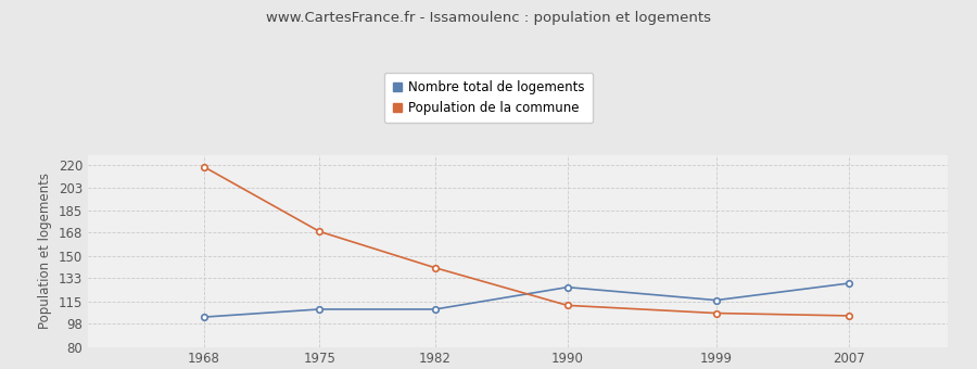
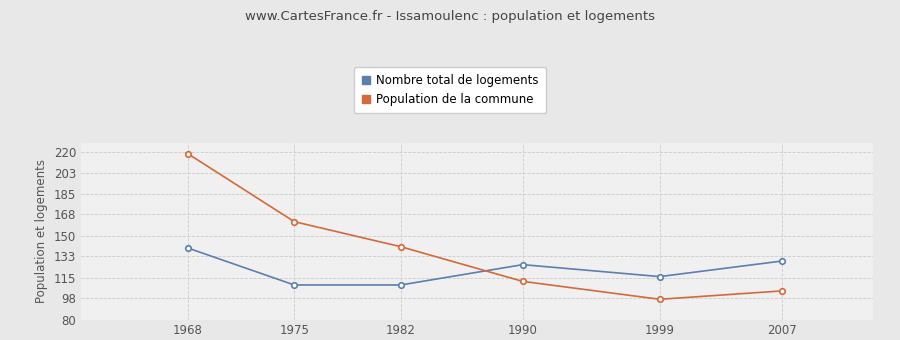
Nombre total de logements/1968: 103 -> 140
Population de la commune/1975: 169 -> 162
Population de la commune/1999: 106 -> 97
